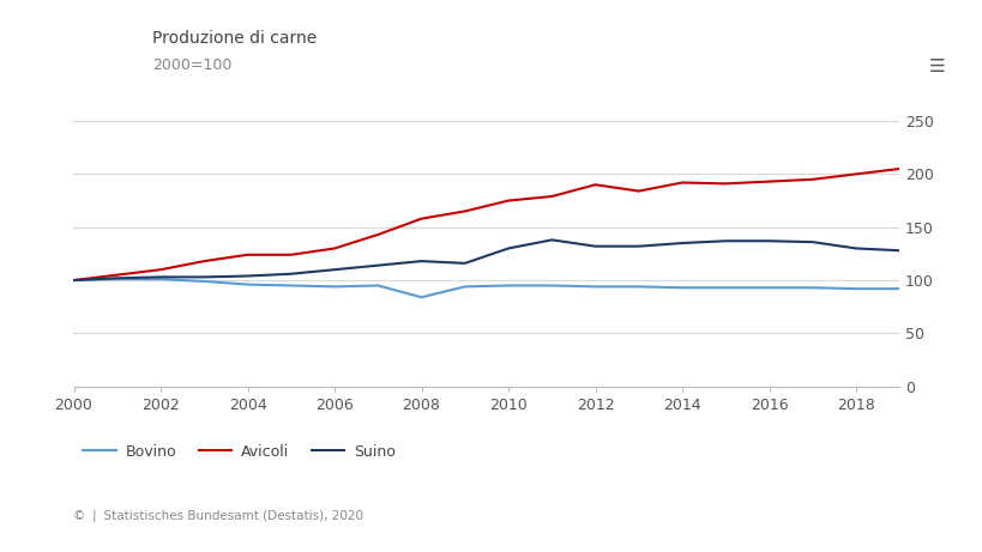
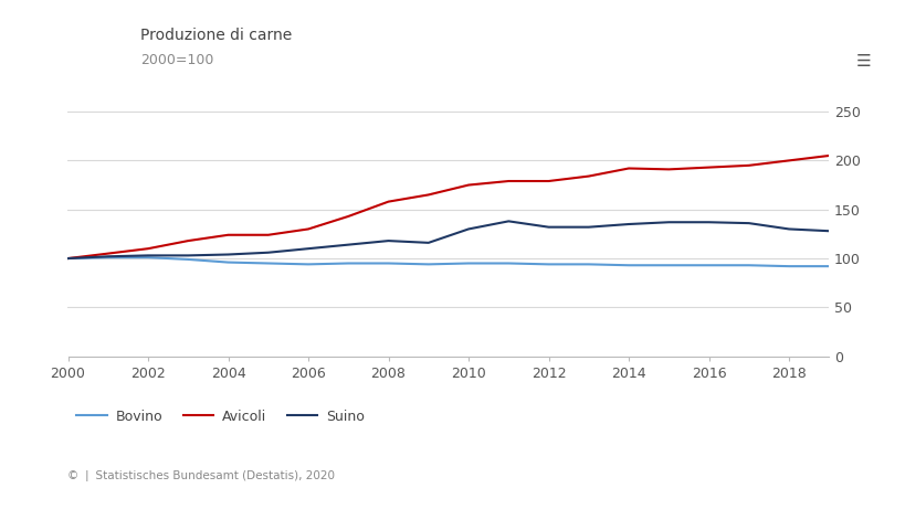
Bovino/2008: 84 -> 95
Avicoli/2012: 190 -> 179
